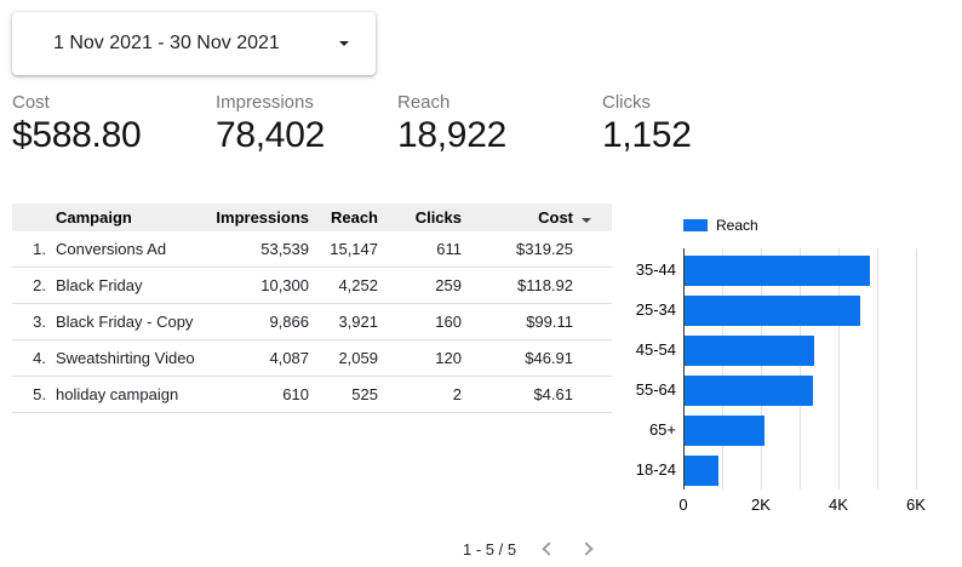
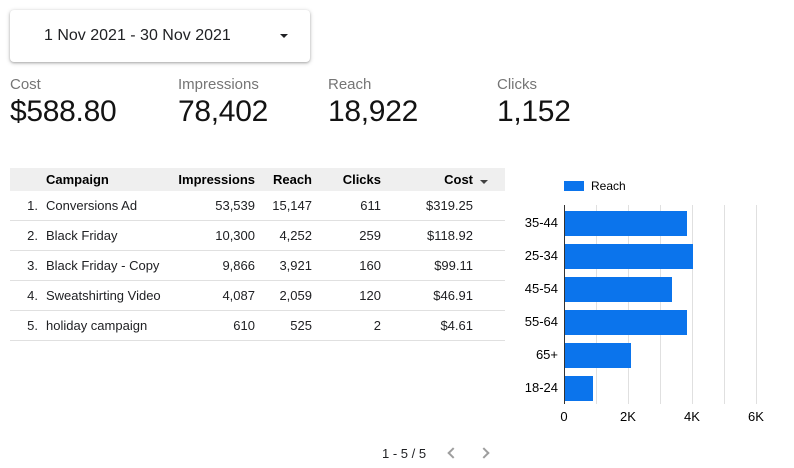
35-44: 4.8K -> 3.8K
25-34: 4.5K -> 4.0K
55-64: 3.3K -> 3.8K
